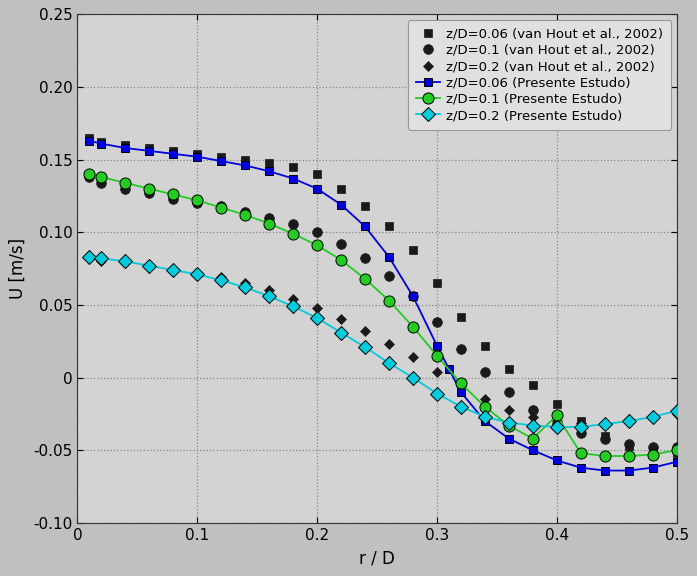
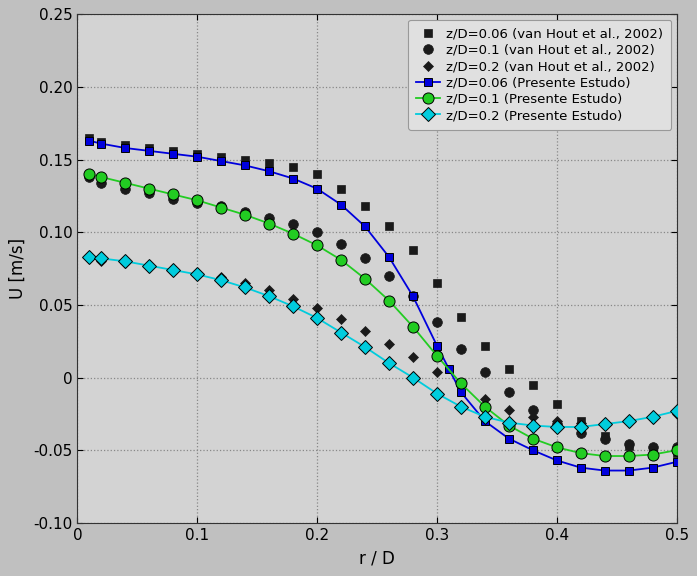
z/D=0.1 (Presente Estudo)/0.4: -0.026 -> -0.048
